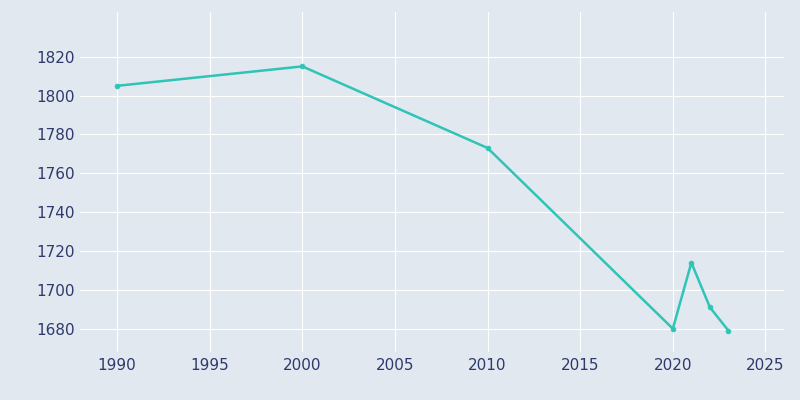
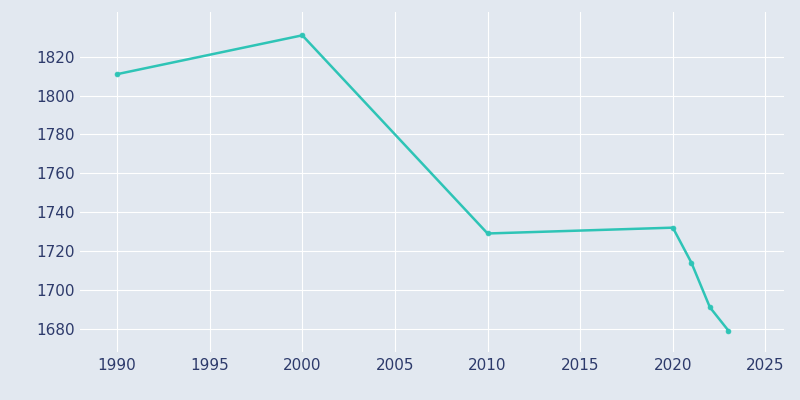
1990: 1805 -> 1811
2000: 1815 -> 1831
2010: 1773 -> 1729
2020: 1680 -> 1732
